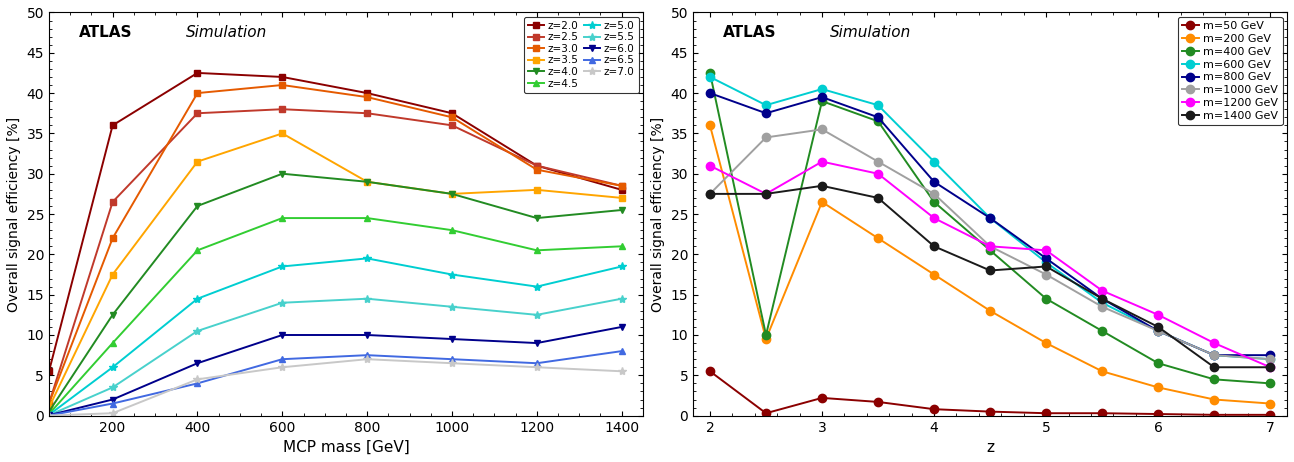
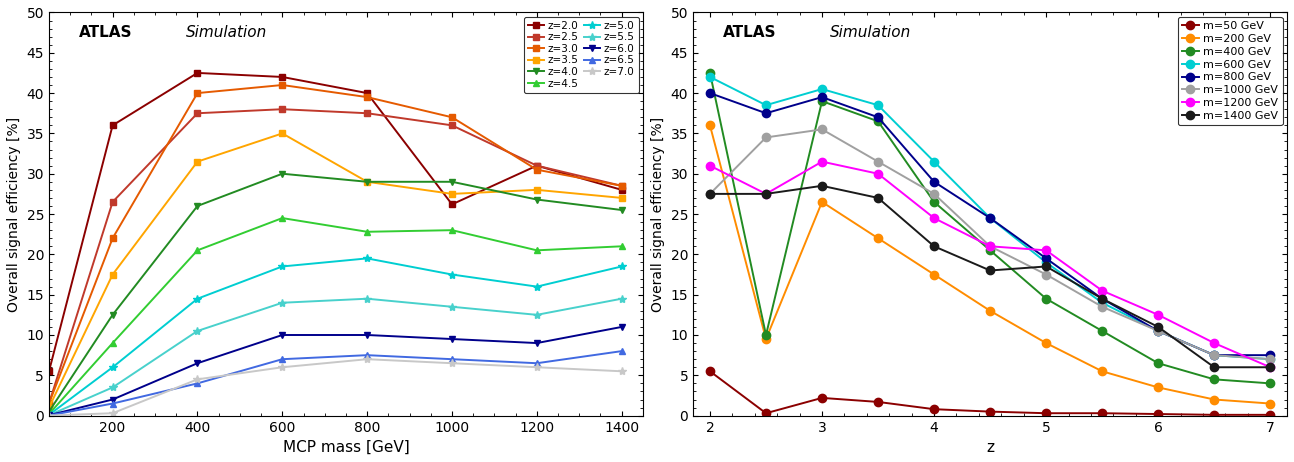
z=4.5/800: 24.5 -> 22.8
z=2.0/1000: 37.5 -> 26.2
z=4.0/1000: 27.5 -> 29.0
z=4.0/1200: 24.5 -> 26.8
